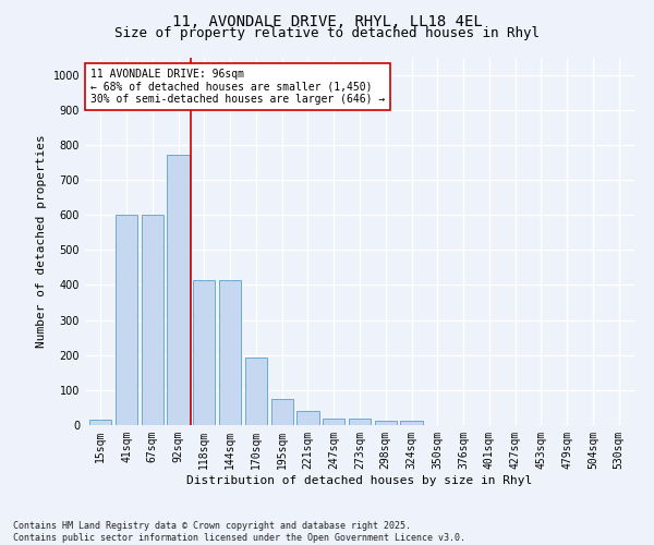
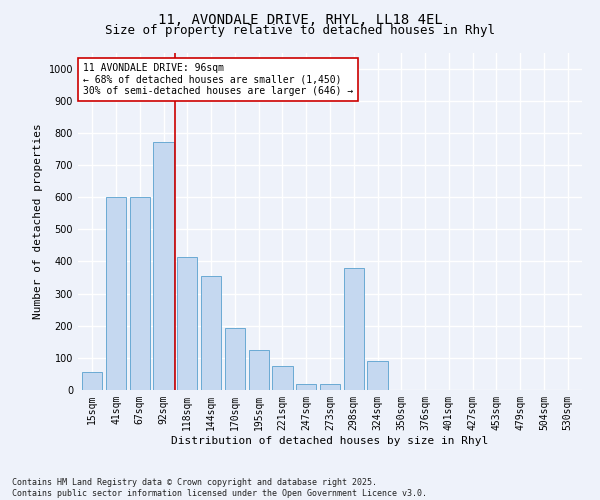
15sqm: 15 -> 55
144sqm: 415 -> 355
195sqm: 75 -> 125
221sqm: 40 -> 75
298sqm: 12 -> 380
324sqm: 12 -> 90
